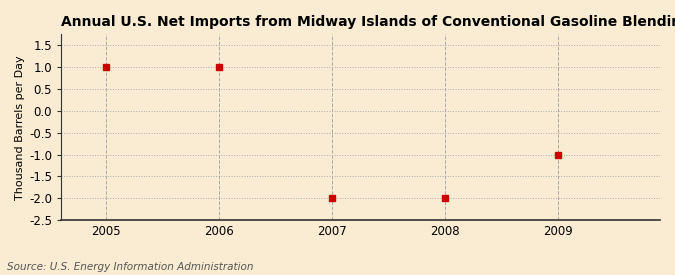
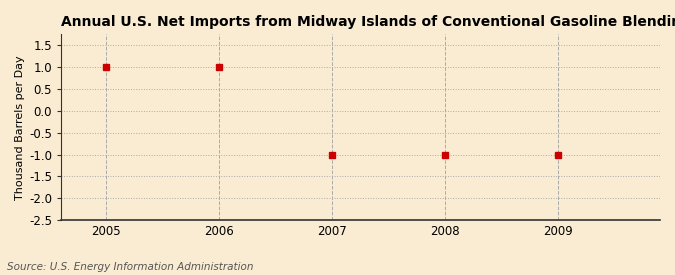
2007: -2 -> -1
2008: -2 -> -1
